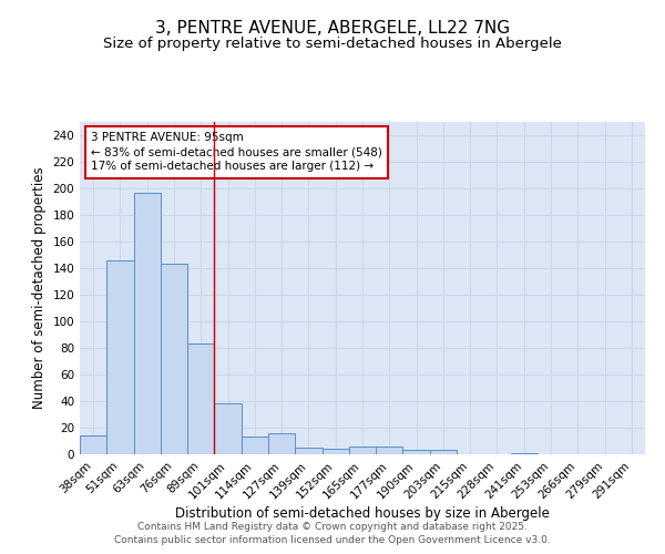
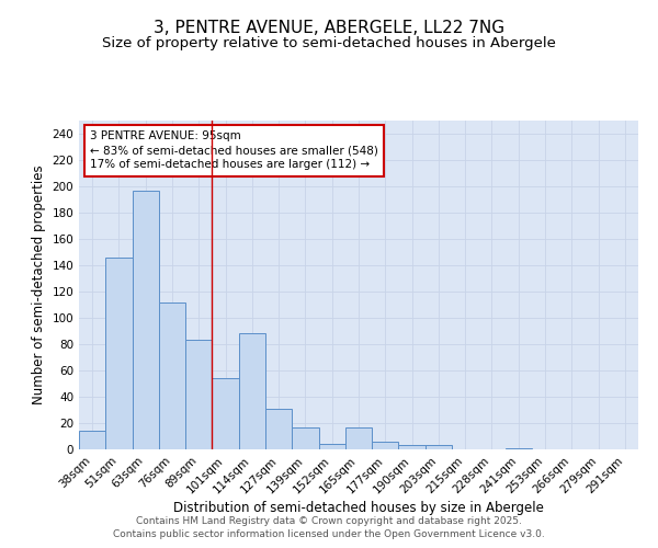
76sqm: 143 -> 112
101sqm: 38 -> 54
114sqm: 13 -> 88
127sqm: 16 -> 31
139sqm: 5 -> 17
165sqm: 6 -> 17
